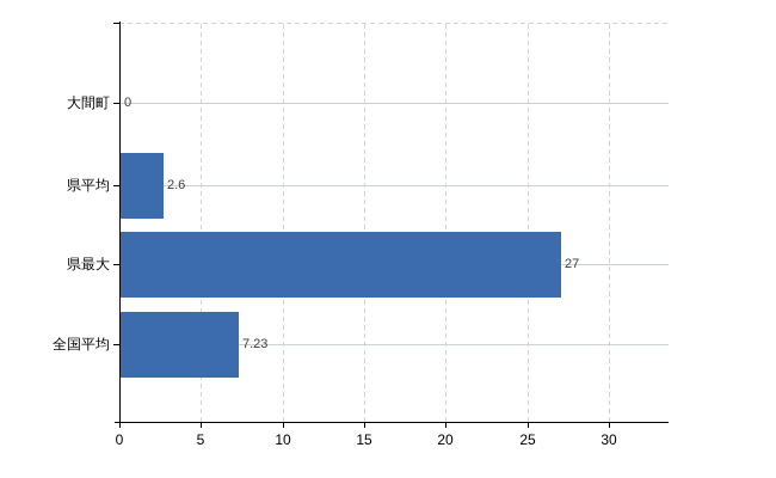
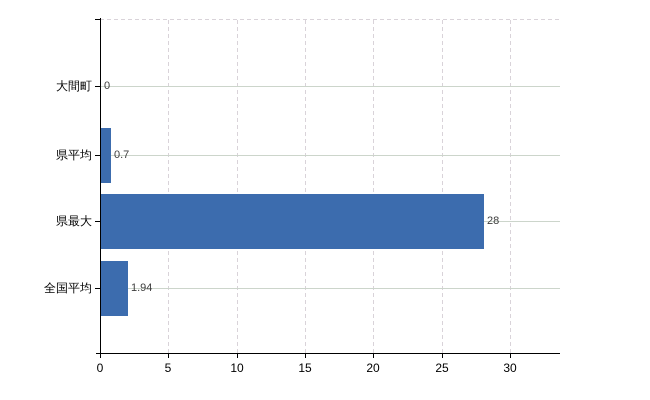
県平均: 2.6 -> 0.7
県最大: 27 -> 28
全国平均: 7.23 -> 1.94
